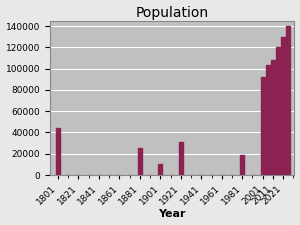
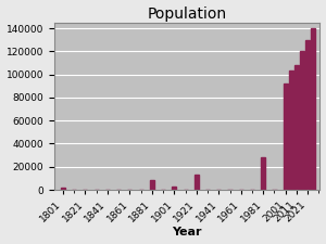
1801: 44000 -> 2000
1881: 25000 -> 8000
1901: 10000 -> 2000
1921: 31000 -> 13000
1981: 19000 -> 28000
